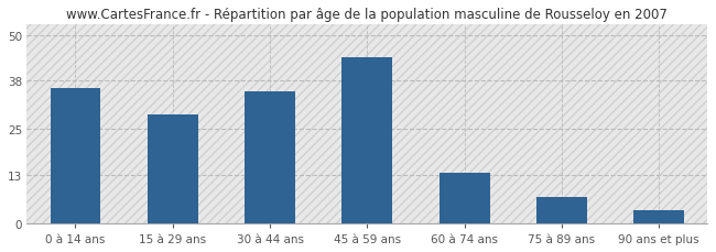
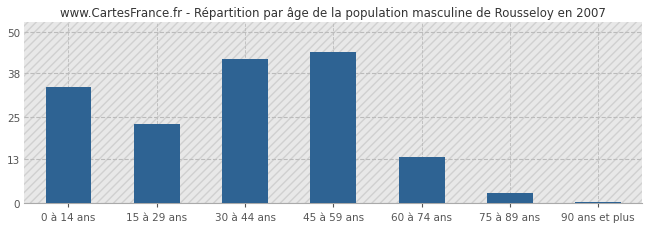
0 à 14 ans: 36.0 -> 34.0
15 à 29 ans: 29.0 -> 23.0
30 à 44 ans: 35.0 -> 42.0
75 à 89 ans: 7.0 -> 3.0
90 ans et plus: 3.5 -> 0.4
